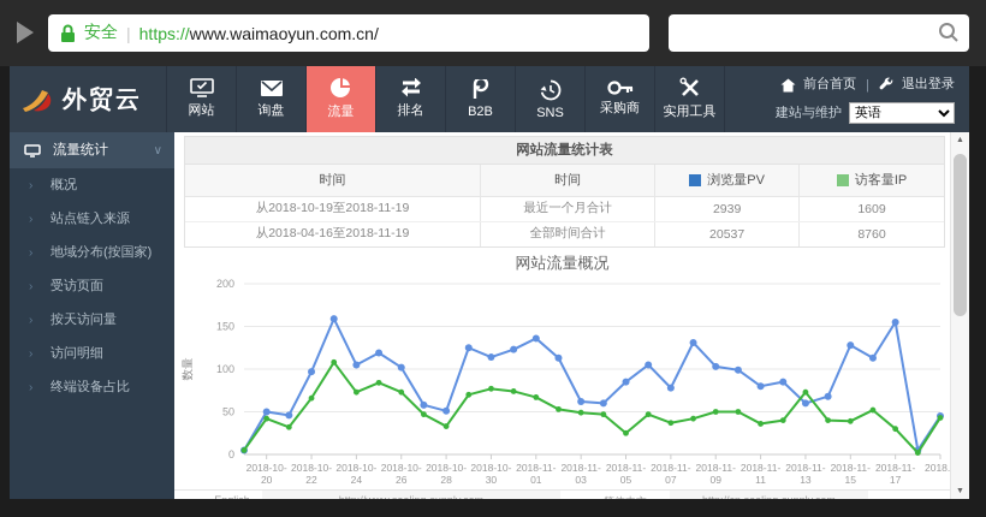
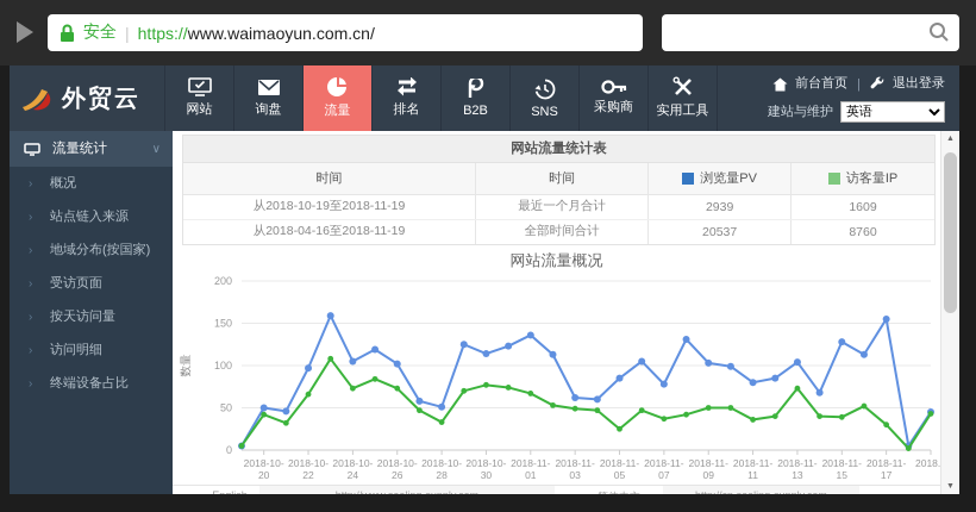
浏览量PV/2018-11-13: 60 -> 100
